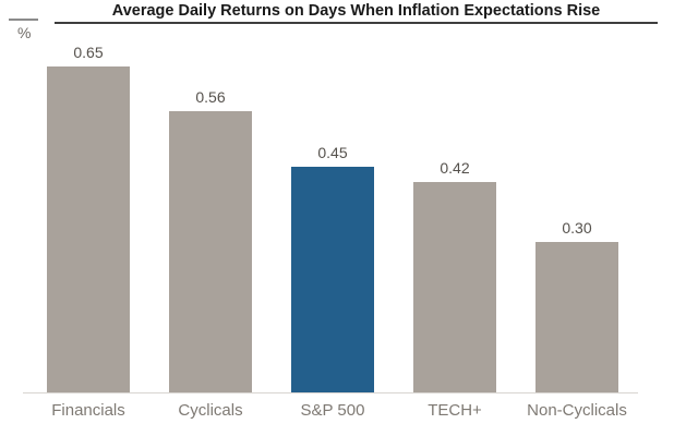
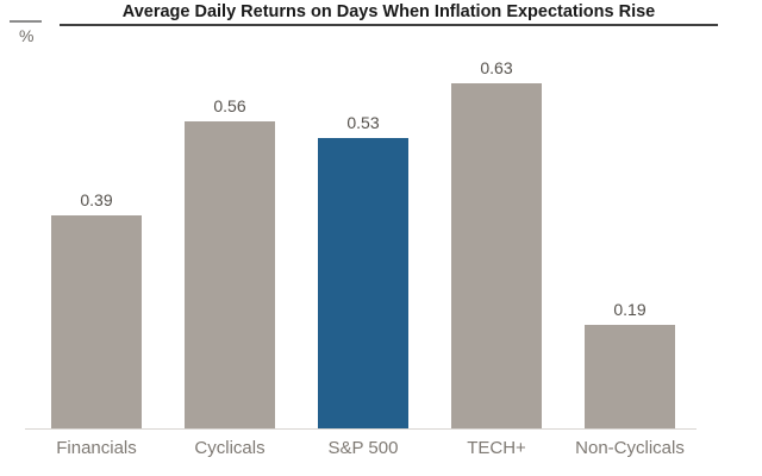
Financials: 0.65 -> 0.39
S&P 500: 0.45 -> 0.53
TECH+: 0.42 -> 0.63
Non-Cyclicals: 0.30 -> 0.19
